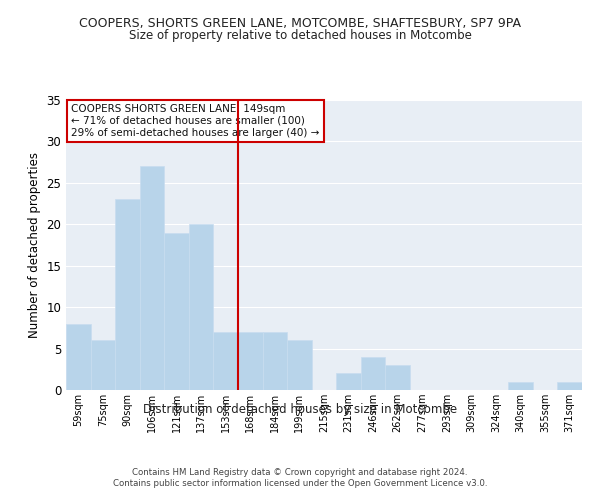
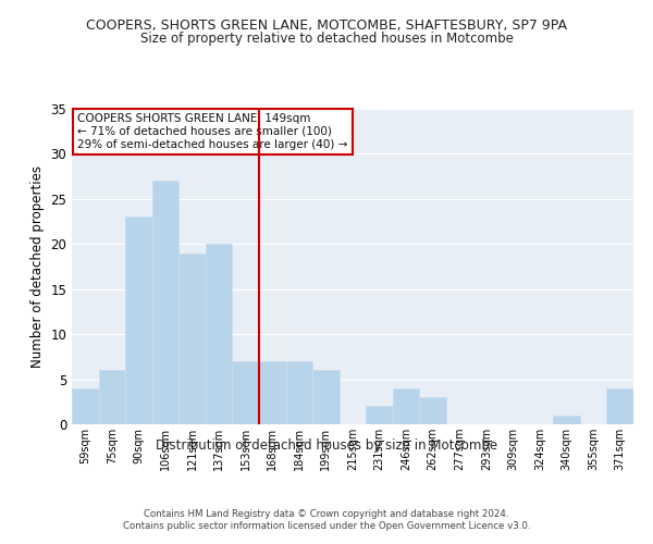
59sqm: 8 -> 4
371sqm: 1 -> 4
